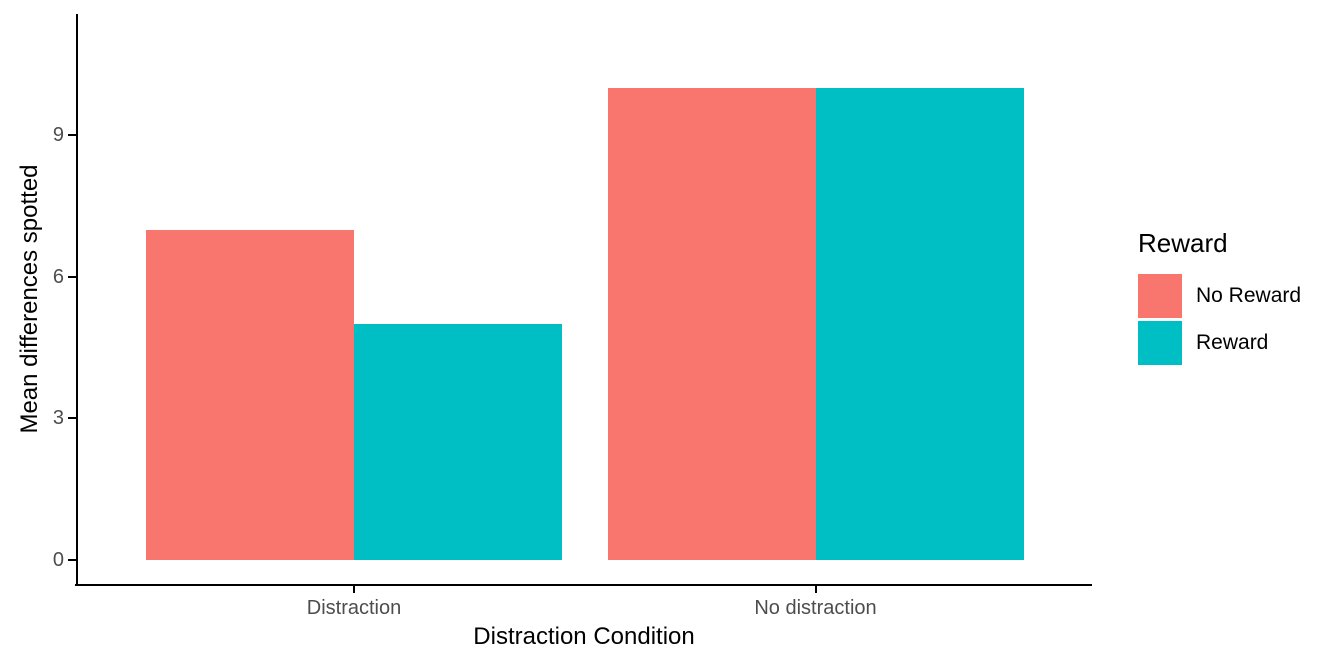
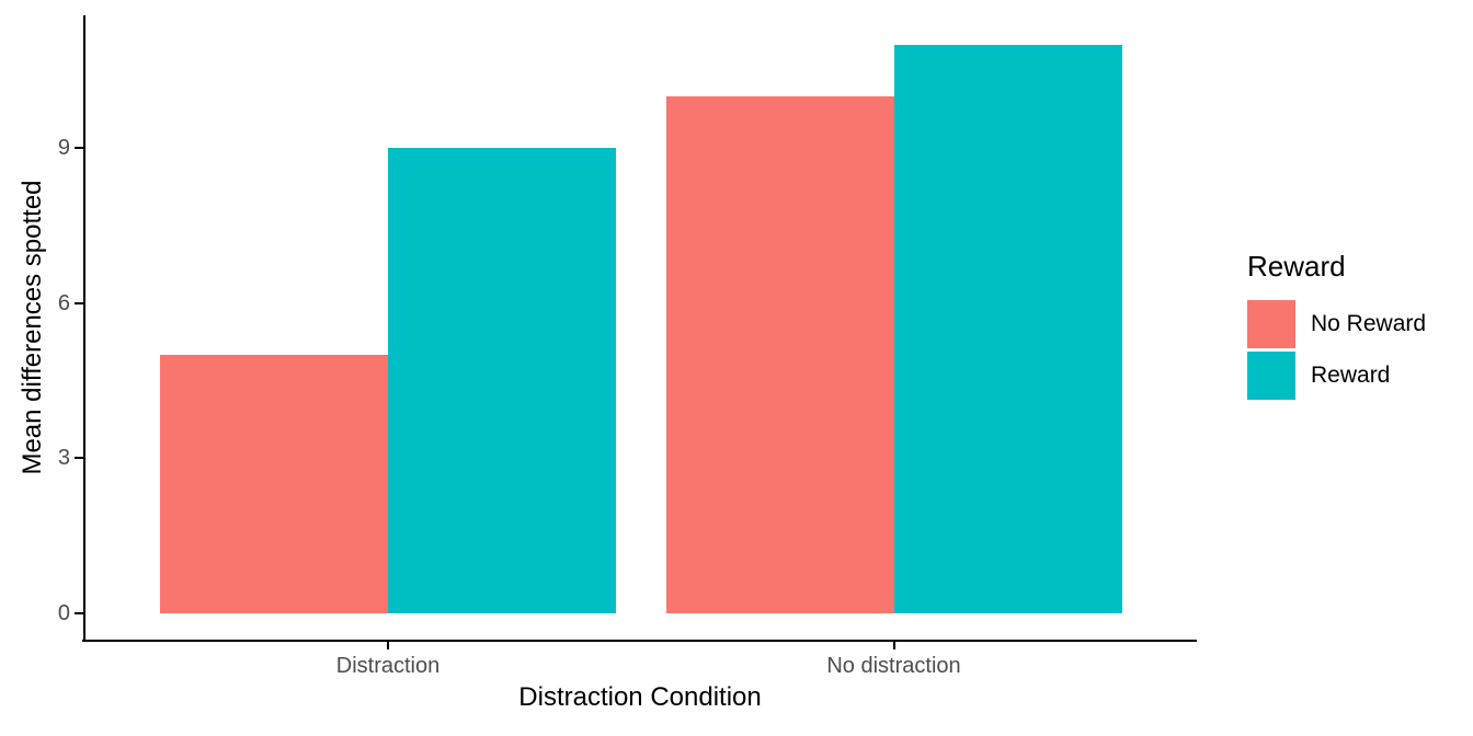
No Reward/Distraction: 7 -> 5
Reward/Distraction: 5 -> 9
Reward/No distraction: 10 -> 11
